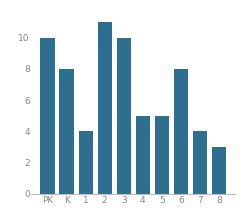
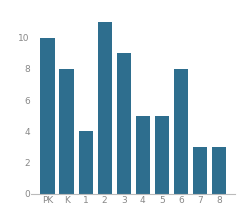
3: 10 -> 9
7: 4 -> 3
